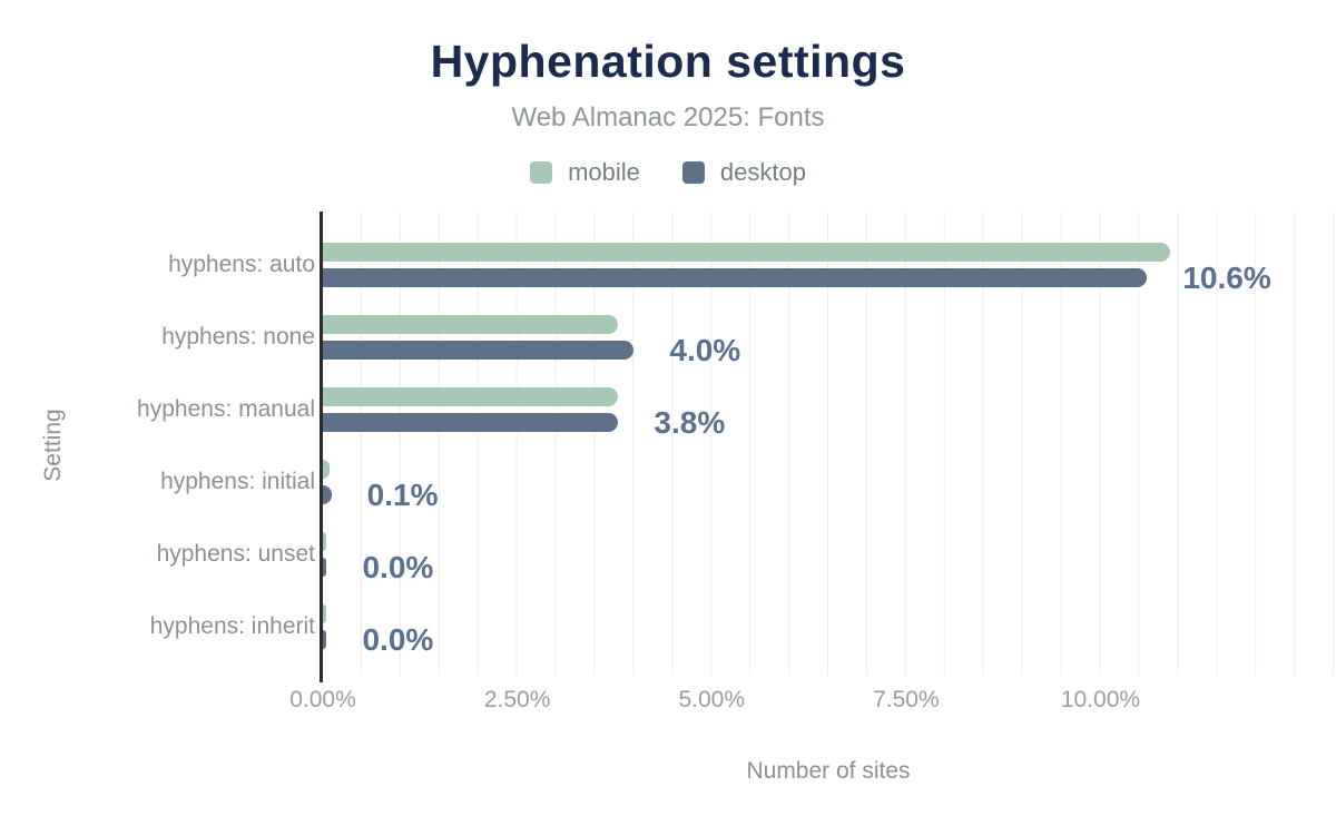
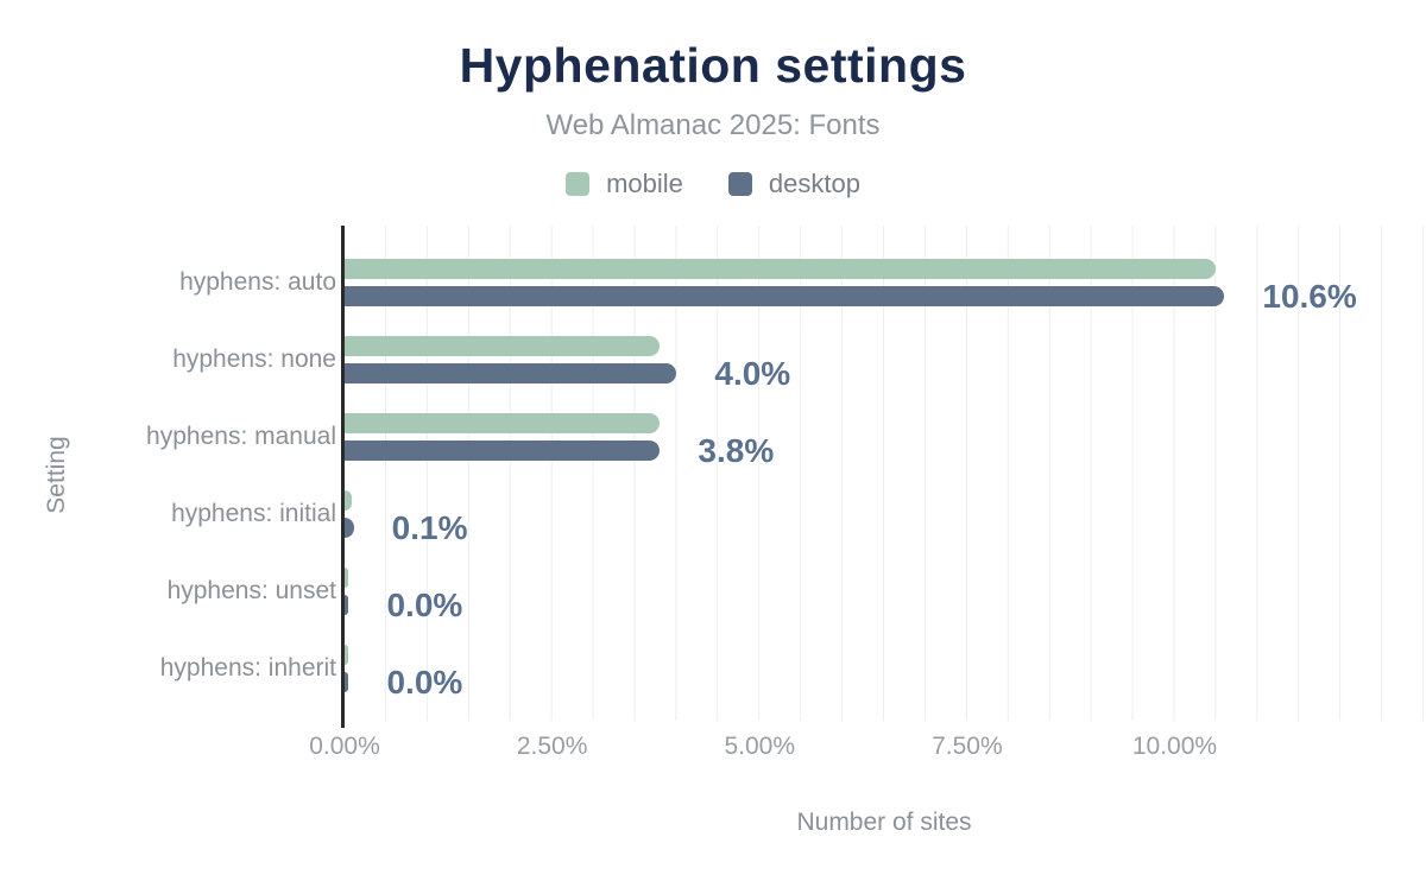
mobile/hyphens: auto: 10.9% -> 10.5%
